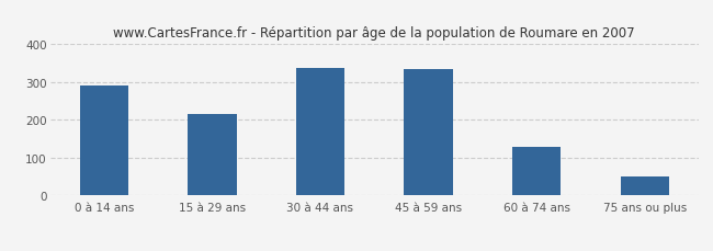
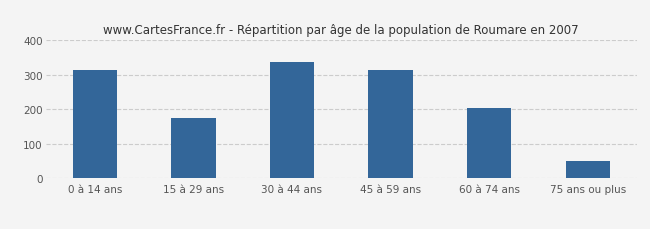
0 à 14 ans: 292 -> 315
15 à 29 ans: 217 -> 175
45 à 59 ans: 334 -> 315
60 à 74 ans: 129 -> 205
